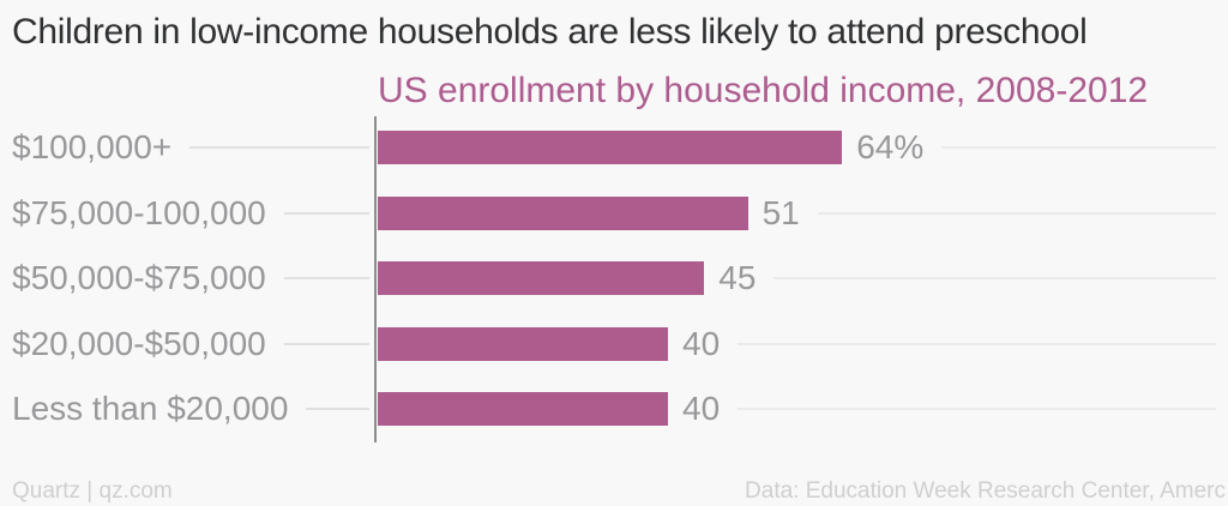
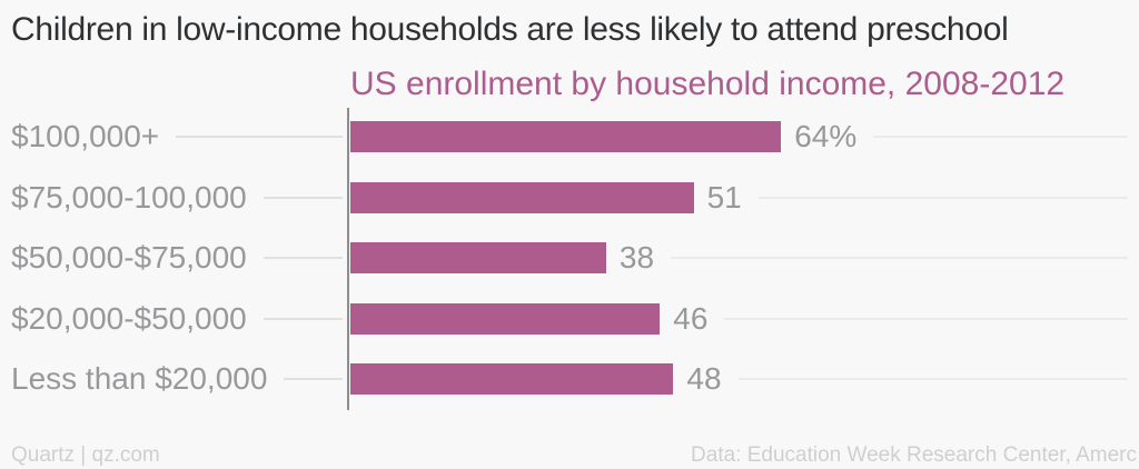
$50,000-$75,000: 45 -> 38
$20,000-$50,000: 40 -> 46
Less than $20,000: 40 -> 48
